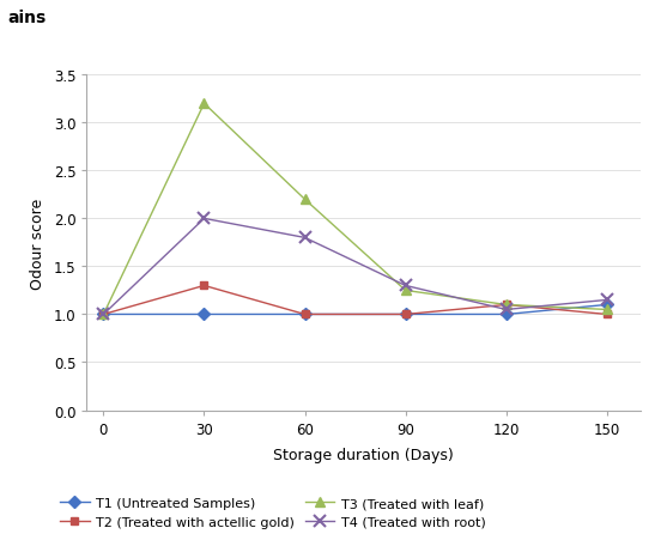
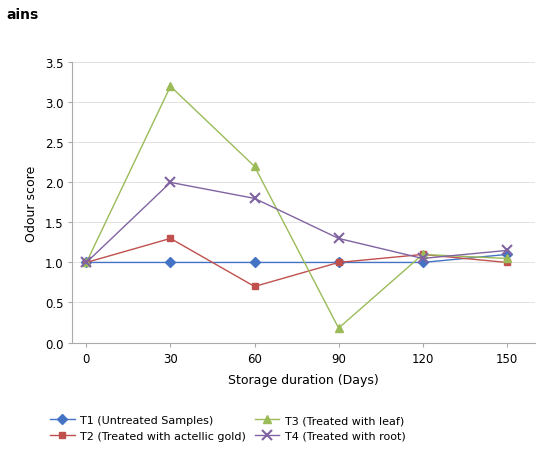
T2 (Treated with actellic gold)/60: 1.0 -> 0.7
T3 (Treated with leaf)/90: 1.25 -> 0.18
